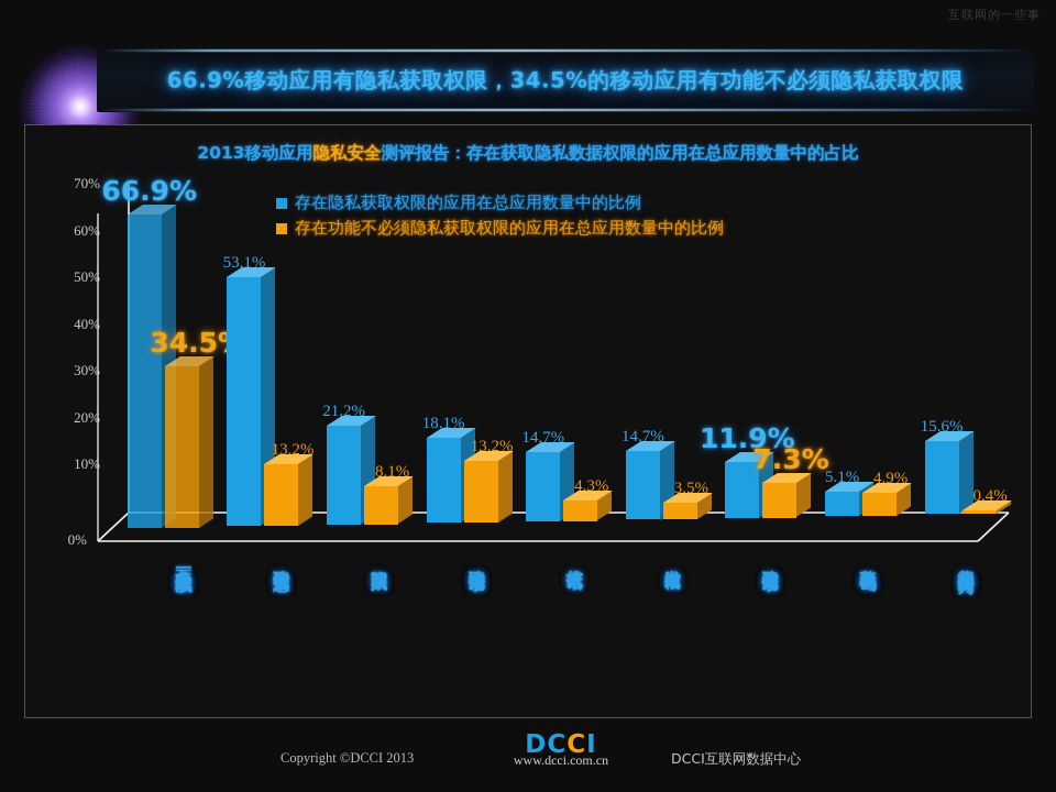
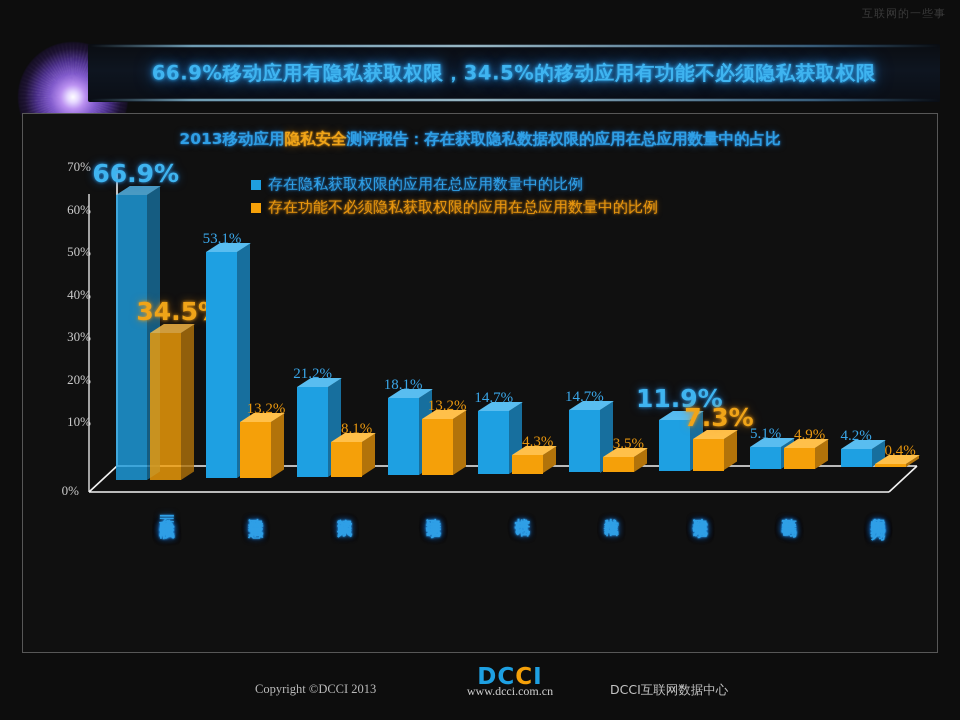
存在隐私获取权限的应用在总应用数量中的比例/收集用户使用行为: 15.6% -> 4.2%
